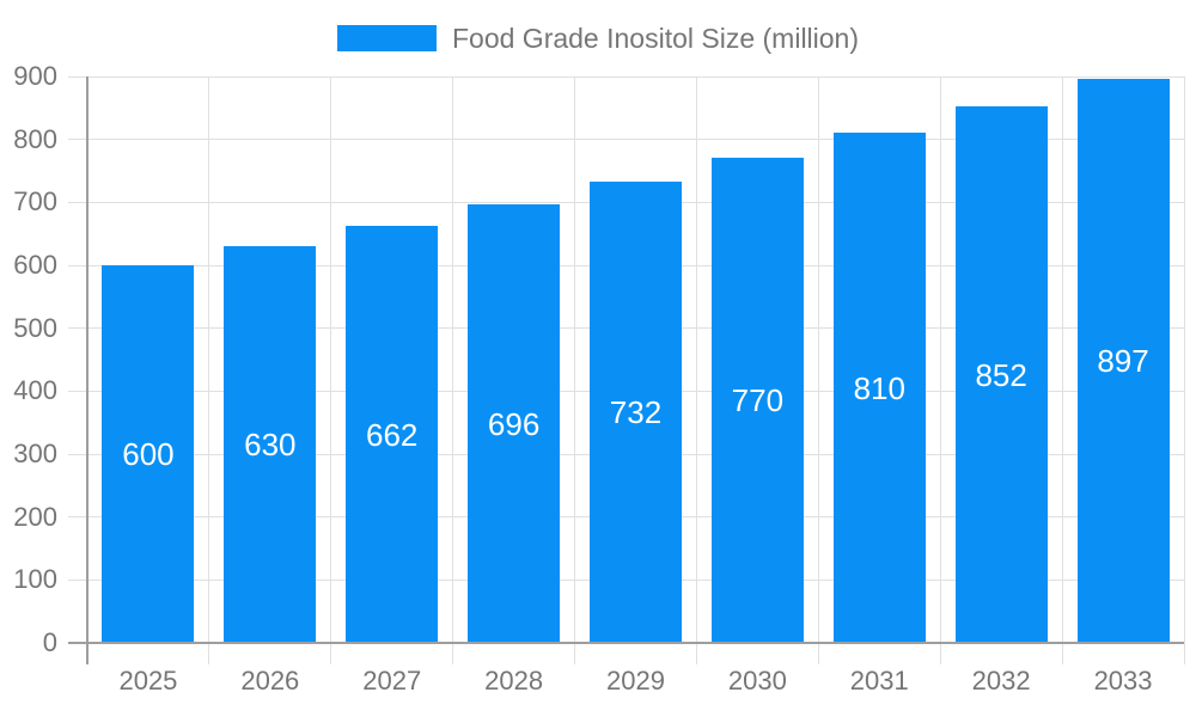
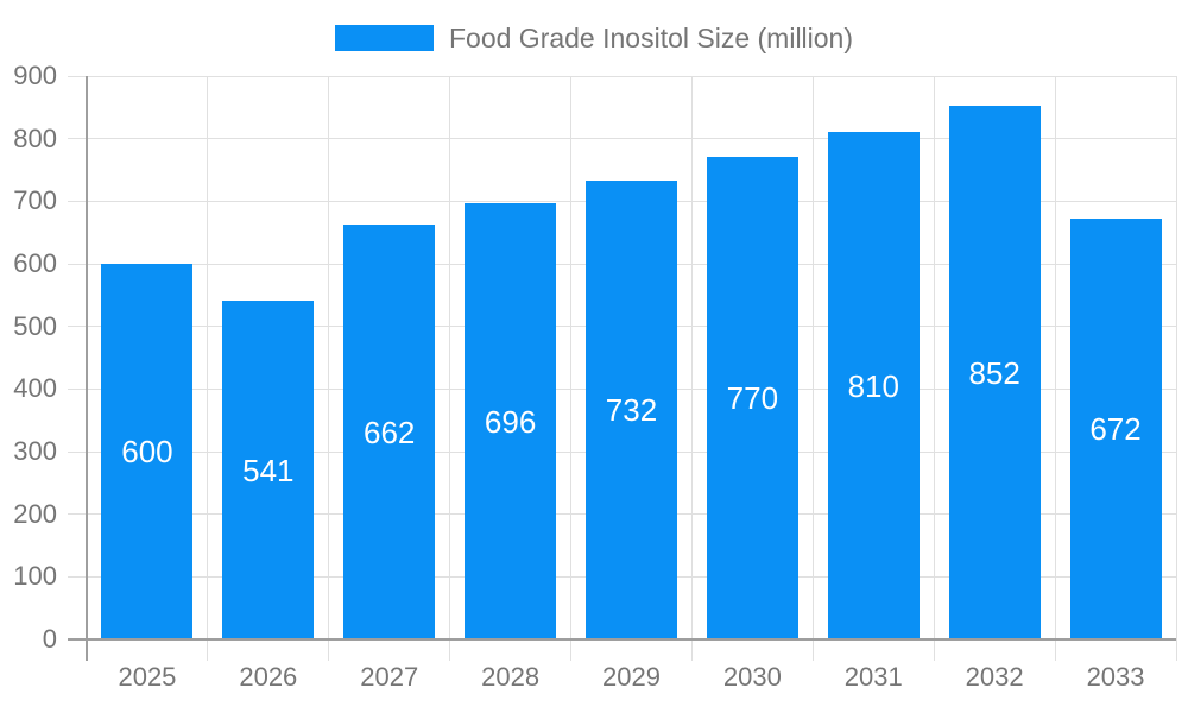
2026: 630 -> 541
2033: 897 -> 672
